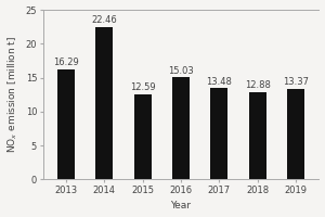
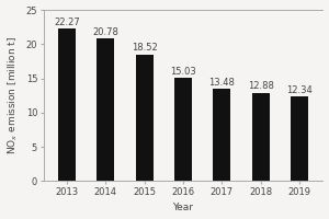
2013: 16.29 -> 22.27
2014: 22.46 -> 20.78
2015: 12.59 -> 18.52
2019: 13.37 -> 12.34
